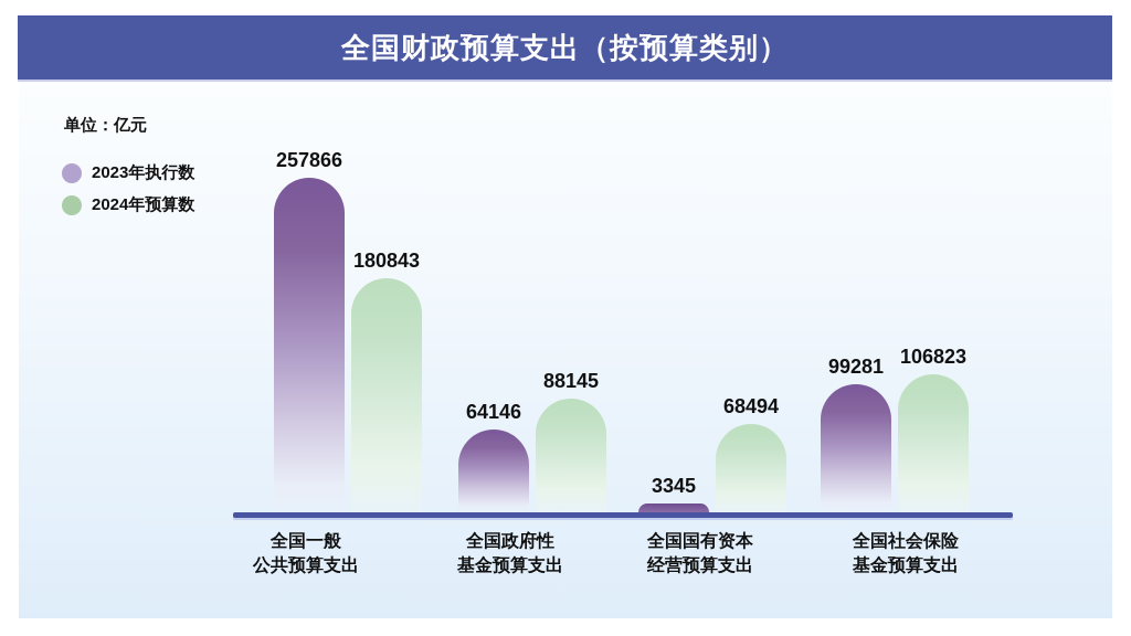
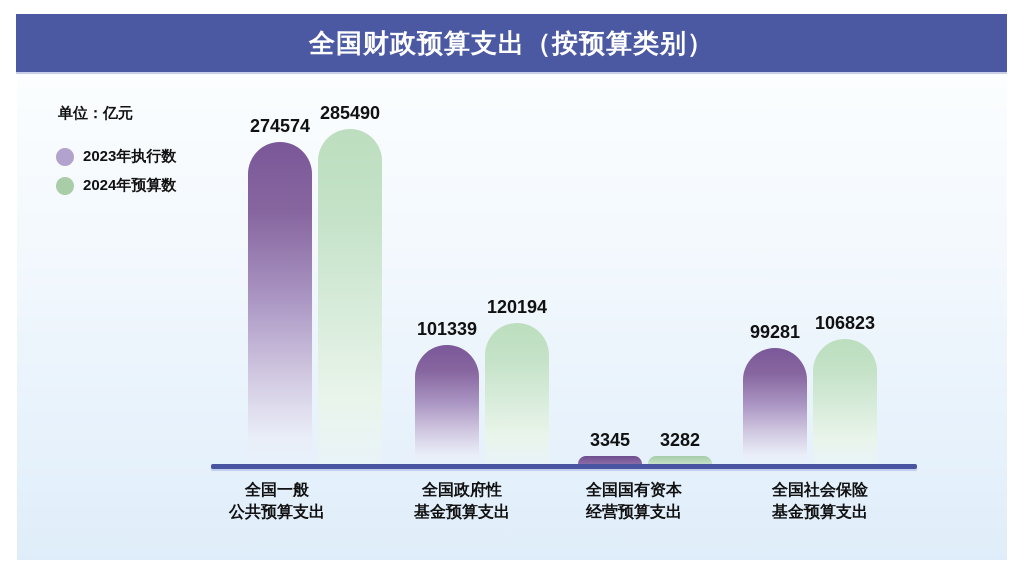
2023年执行数/全国一般 公共预算支出: 257866 -> 274574
2024年预算数/全国一般 公共预算支出: 180843 -> 285490
2023年执行数/全国政府性 基金预算支出: 64146 -> 101339
2024年预算数/全国政府性 基金预算支出: 88145 -> 120194
2024年预算数/全国国有资本 经营预算支出: 68494 -> 3282
